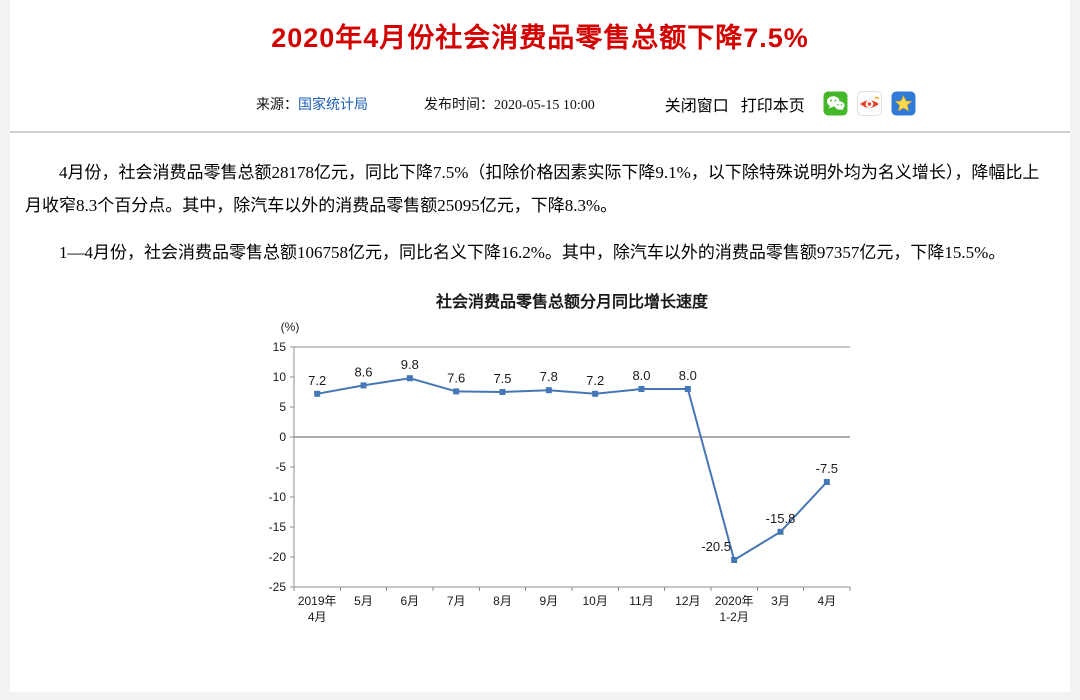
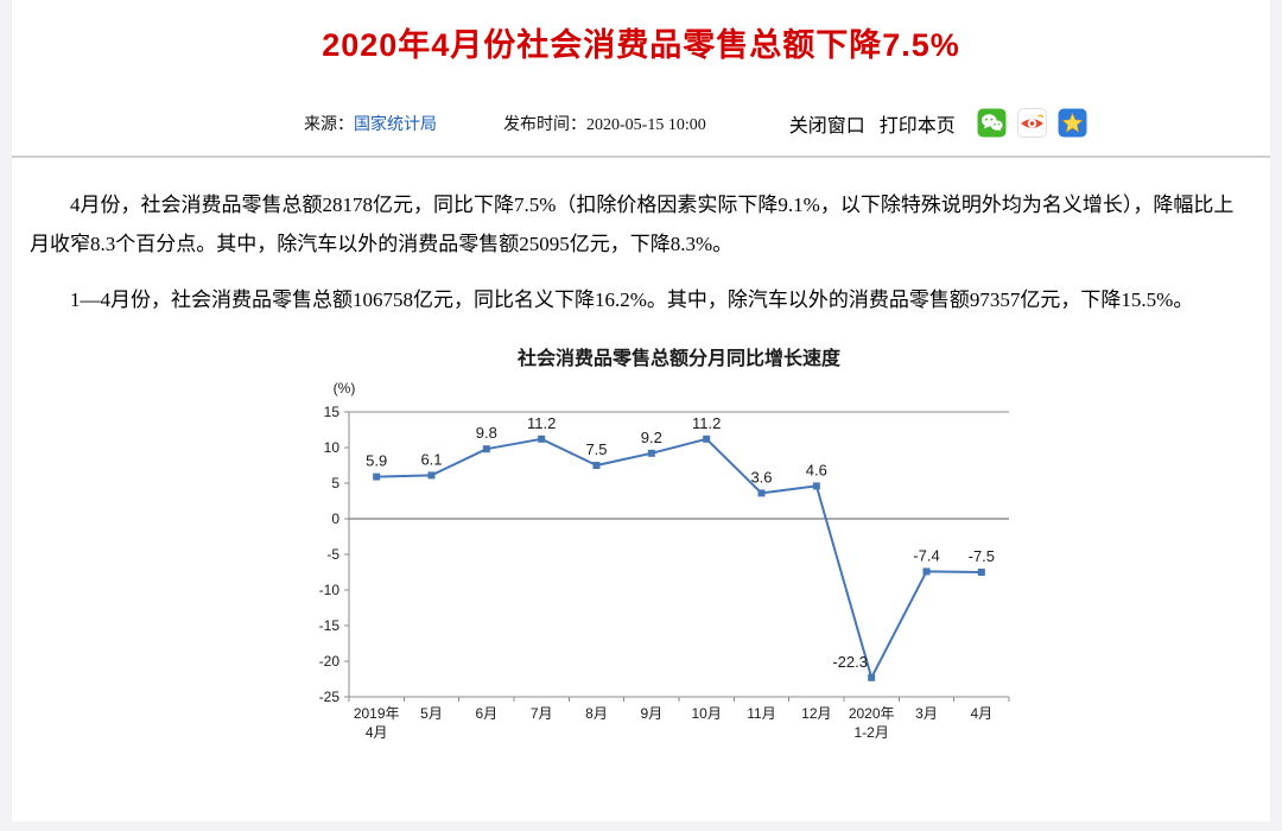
2019年 4月: 7.2 -> 5.9
5月: 8.6 -> 6.1
7月: 7.6 -> 11.2
9月: 7.8 -> 9.2
10月: 7.2 -> 11.2
11月: 8.0 -> 3.6
12月: 8.0 -> 4.6
2020年 1-2月: -20.5 -> -22.3
3月: -15.8 -> -7.4
